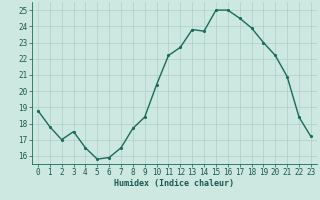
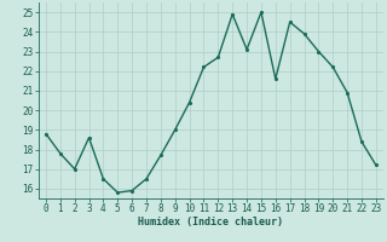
3: 17.5 -> 18.6
9: 18.4 -> 19.0
13: 23.8 -> 24.9
14: 23.7 -> 23.1
16: 25.0 -> 21.6
